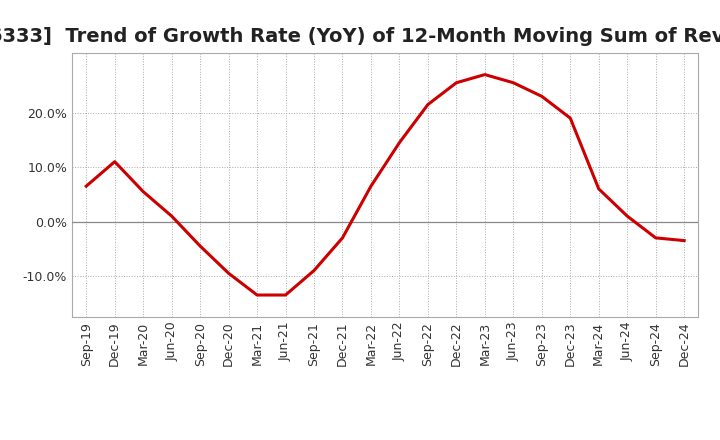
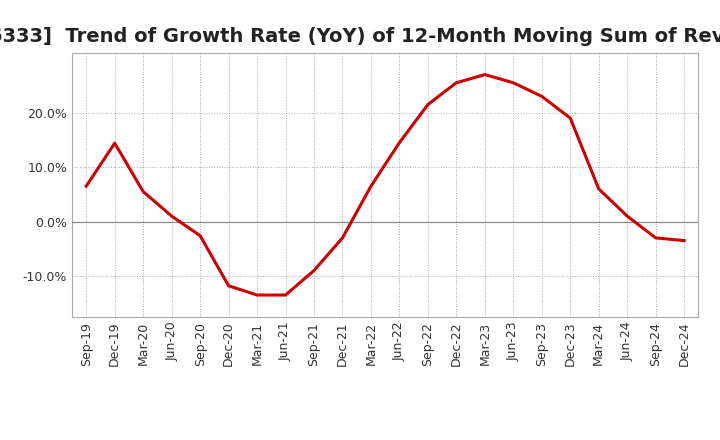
Dec-19: 11.0% -> 14.4%
Sep-20: -4.5% -> -2.6%
Dec-20: -9.5% -> -11.8%
